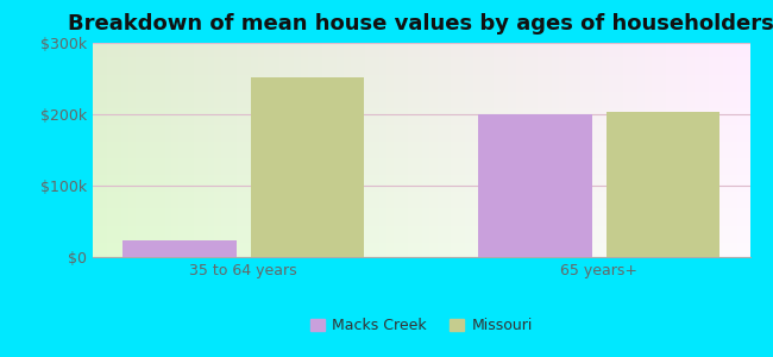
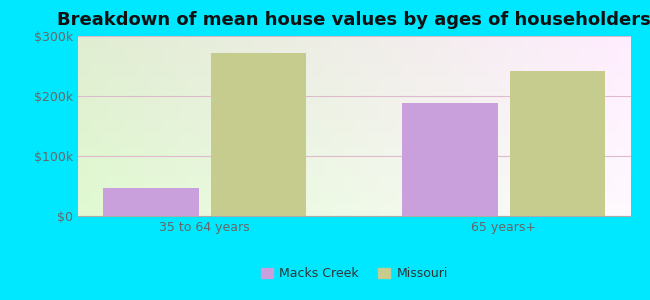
Macks Creek/35 to 64 years: $24k -> $47k
Missouri/35 to 64 years: $252k -> $272k
Macks Creek/65 years+: $200k -> $188k
Missouri/65 years+: $204k -> $242k
